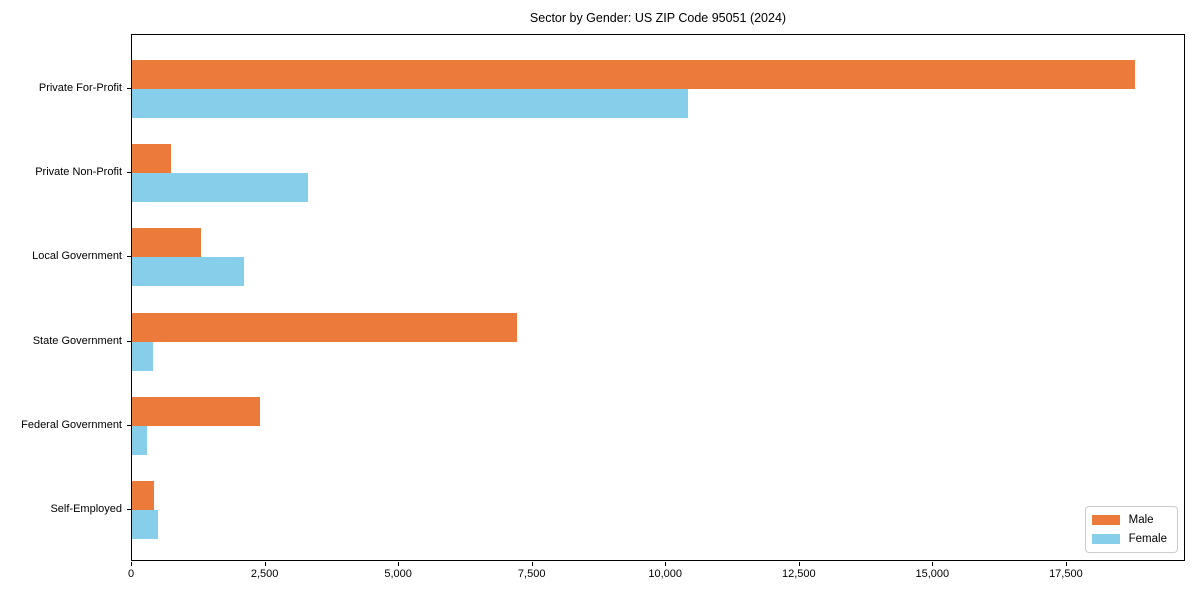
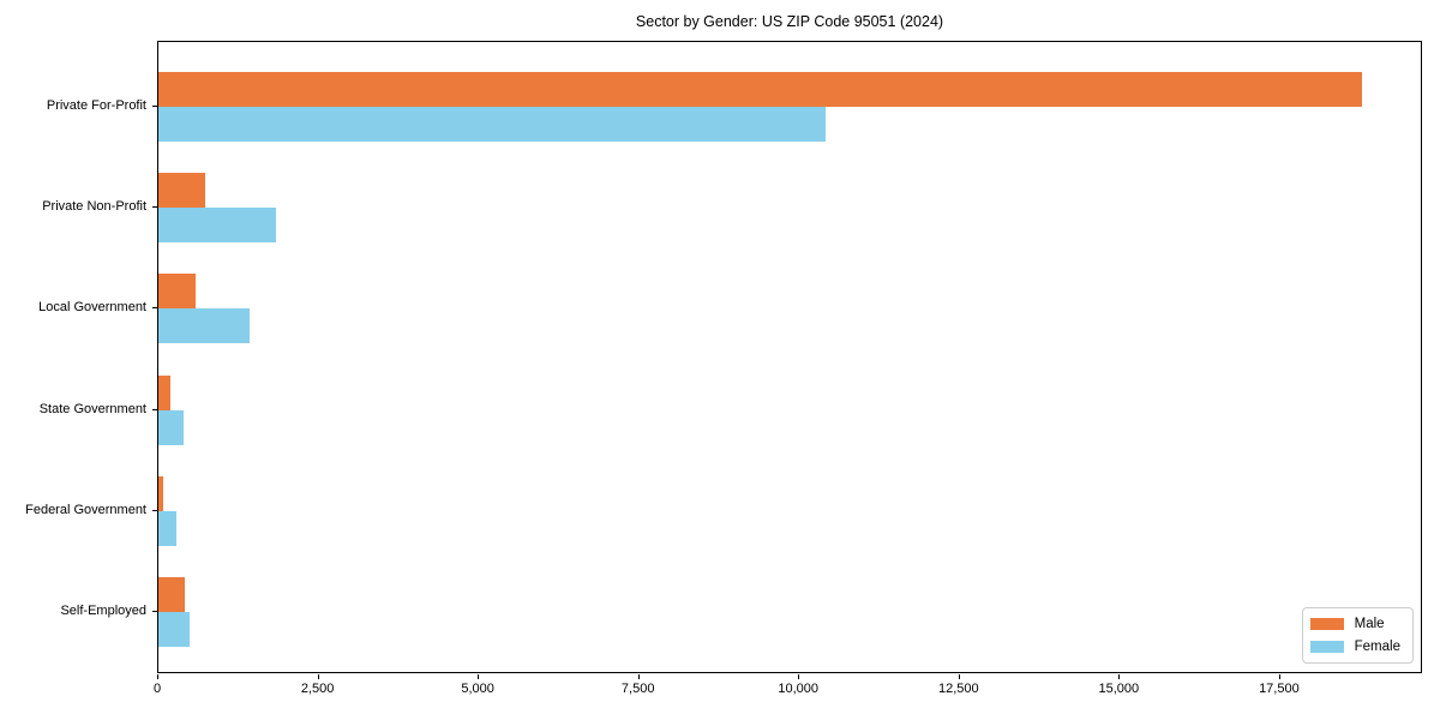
Female/Private Non-Profit: 3300 -> 1800
Male/Local Government: 1300 -> 600
Female/Local Government: 2100 -> 1400
Male/State Government: 7200 -> 200
Male/Federal Government: 2400 -> 100
